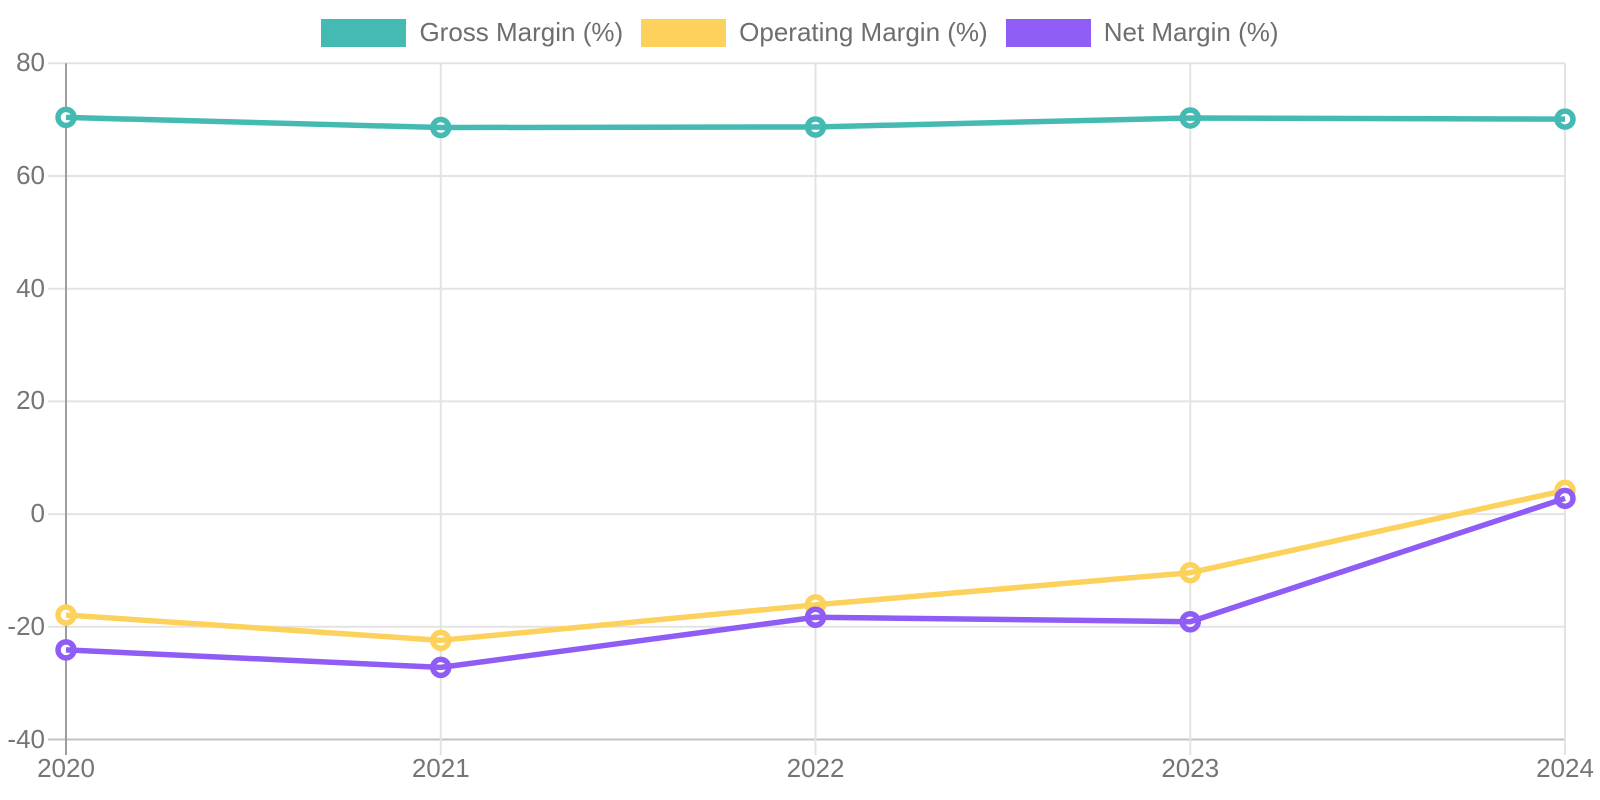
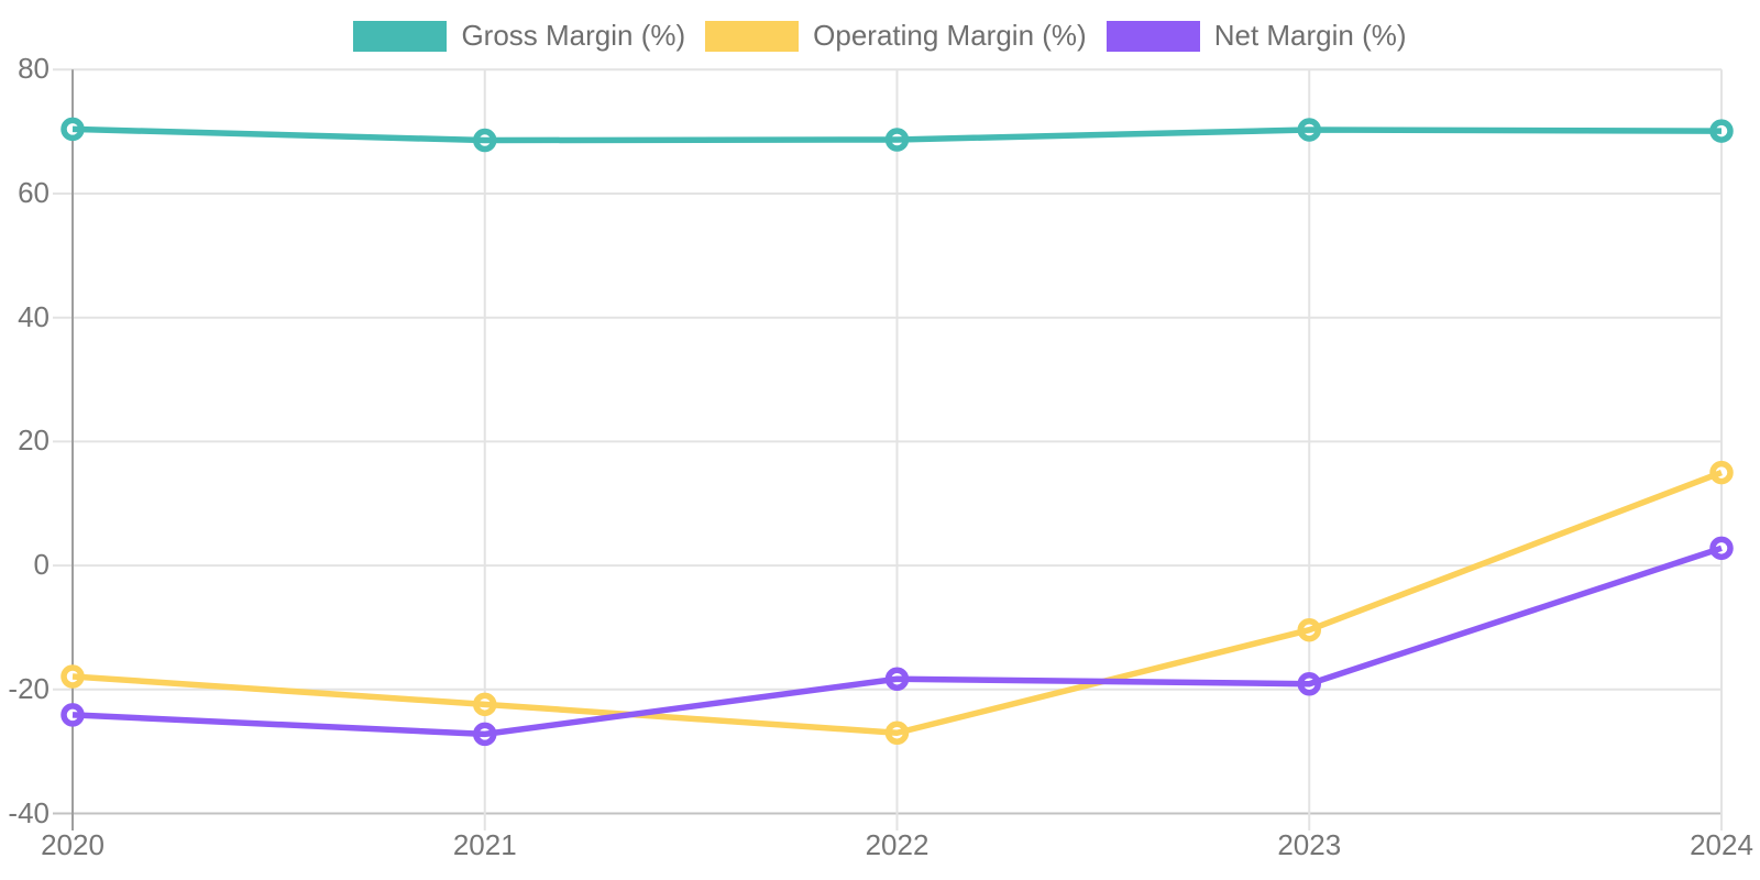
Operating Margin (%)/2022: -16 -> -27
Operating Margin (%)/2024: 4 -> 15
